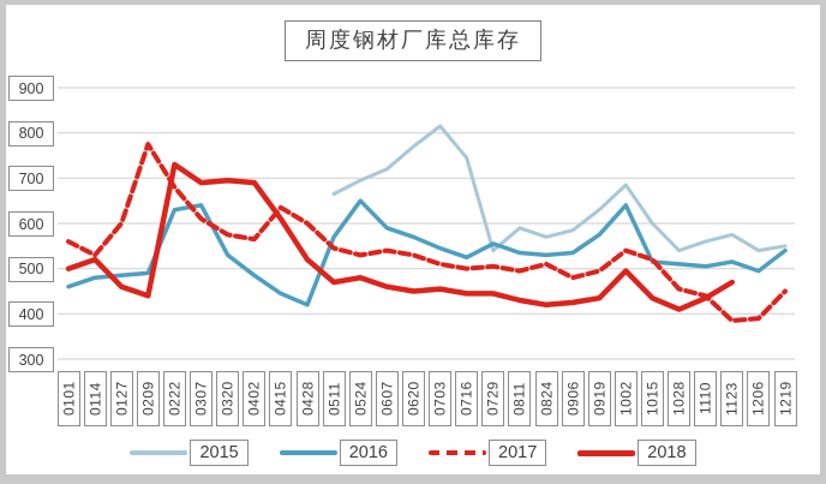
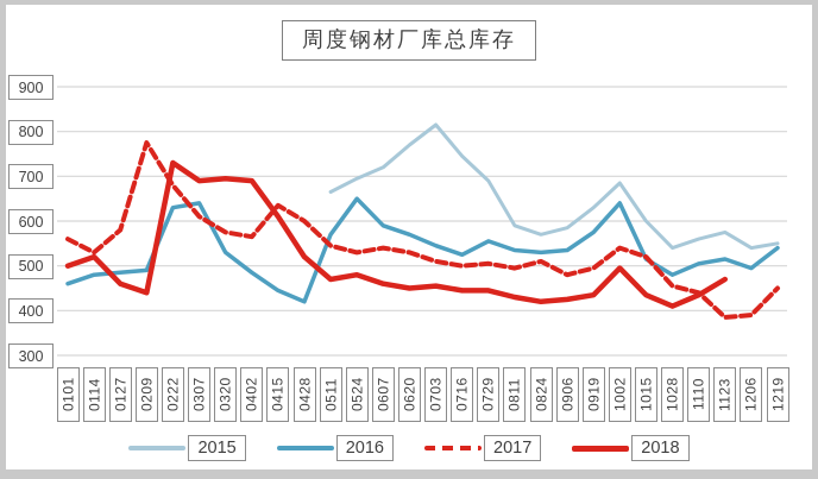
2017/0127: 600 -> 580
2015/0729: 540 -> 690
2016/1028: 510 -> 480
